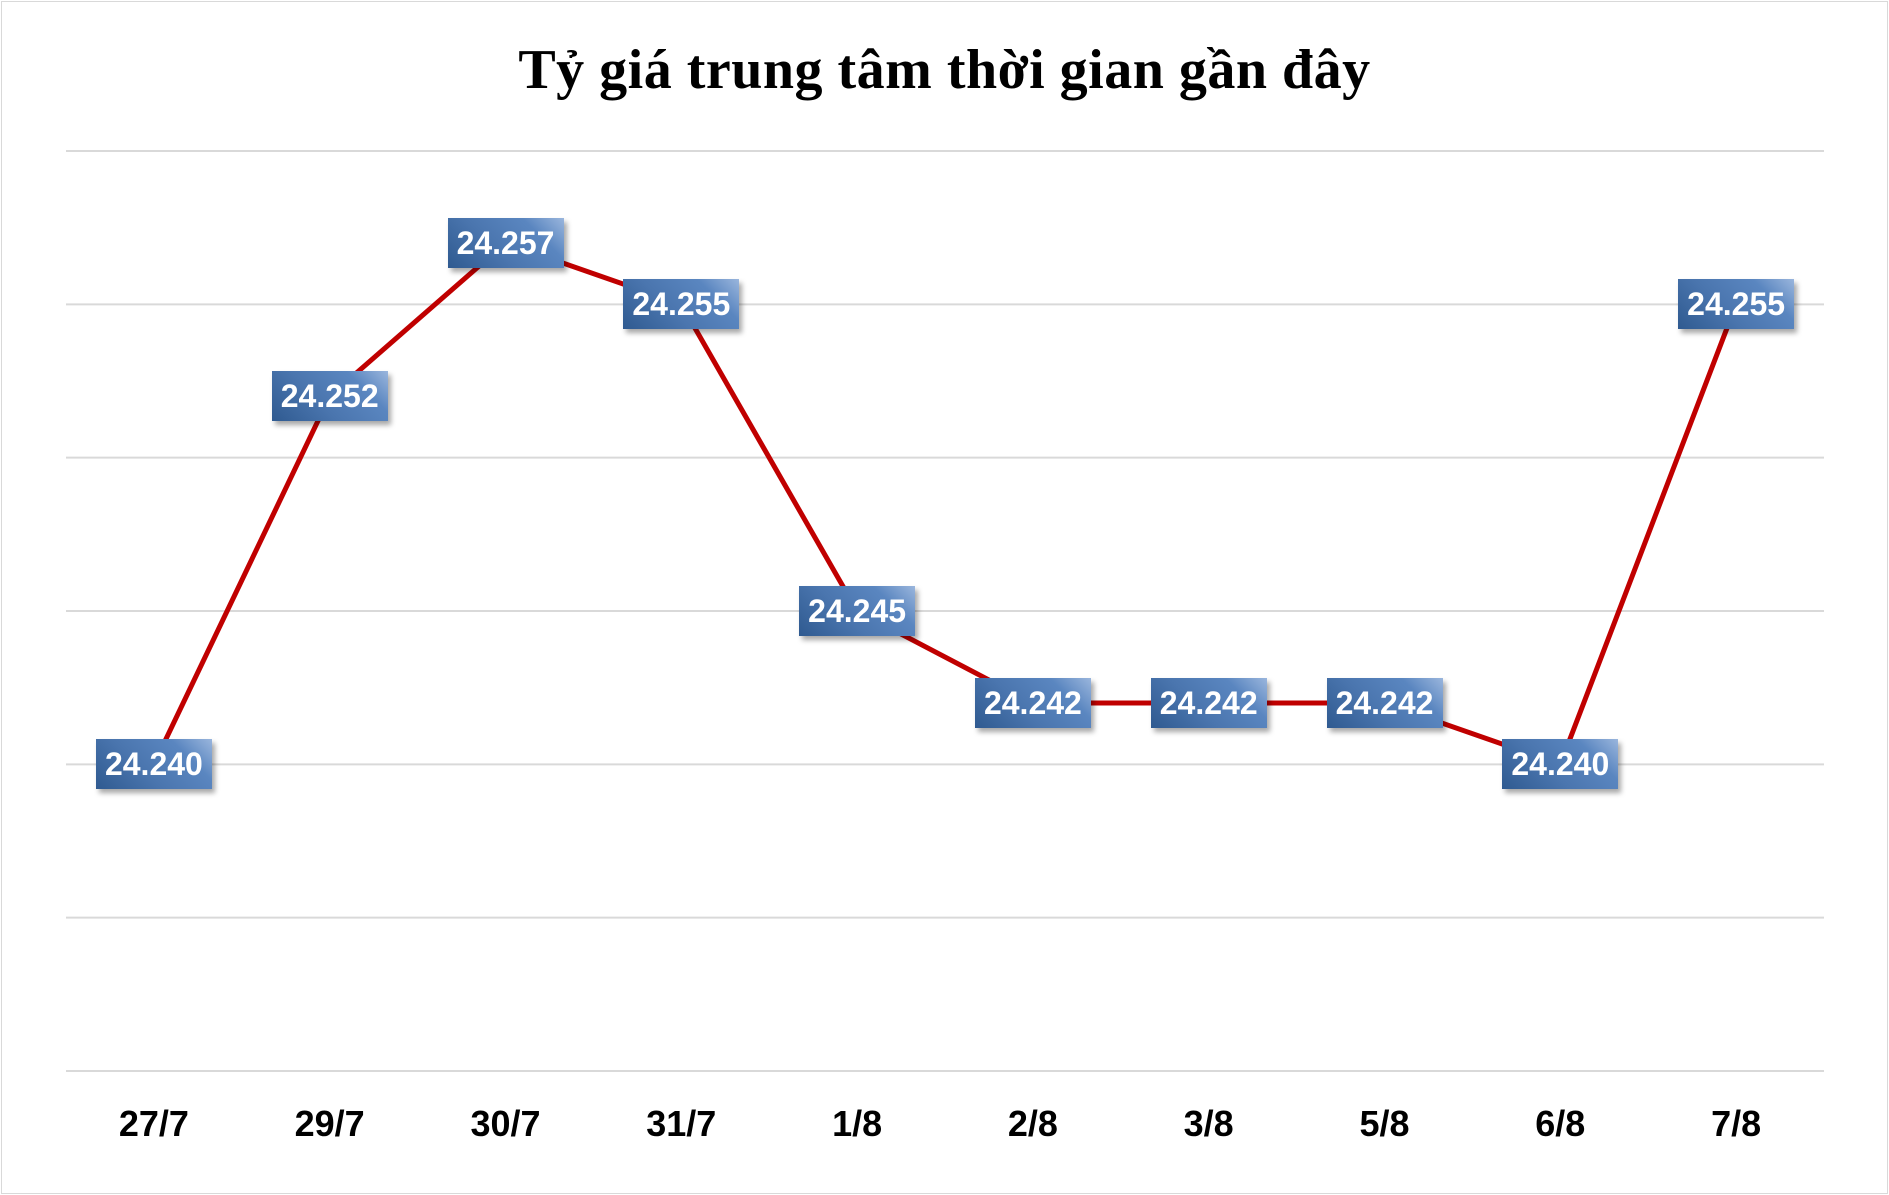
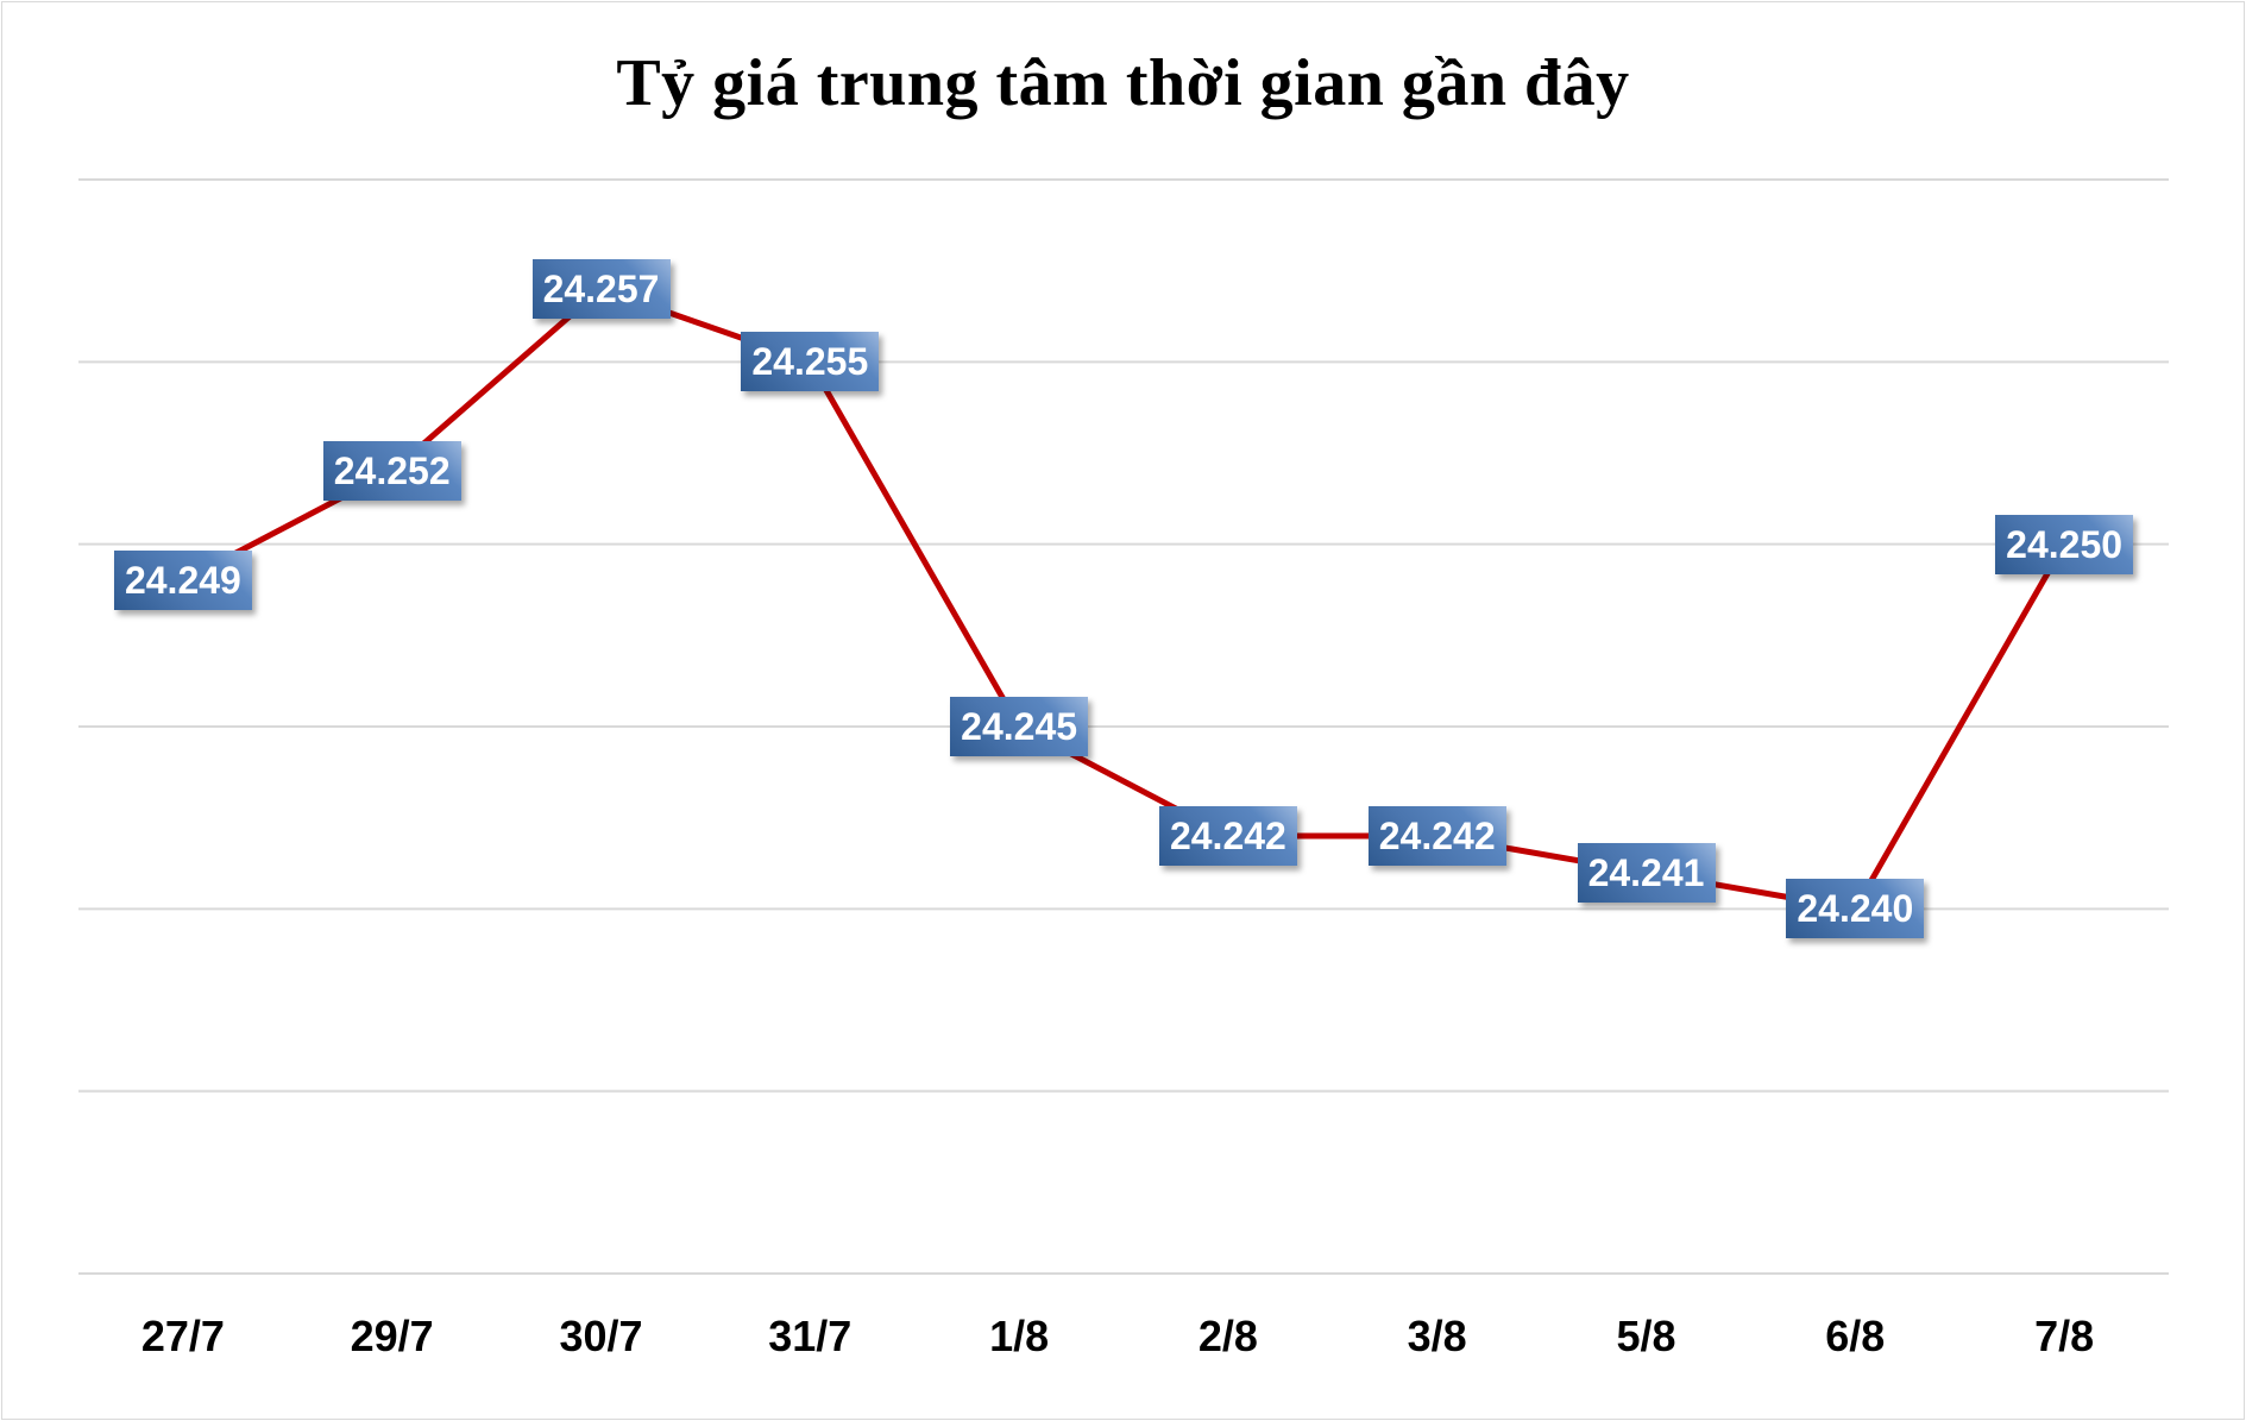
27/7: 24.240 -> 24.249
5/8: 24.242 -> 24.241
7/8: 24.255 -> 24.250
